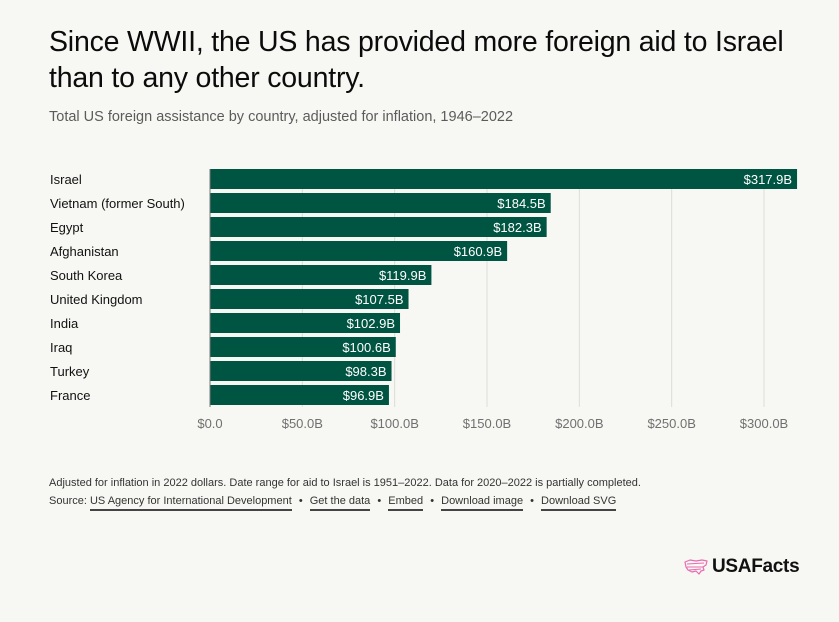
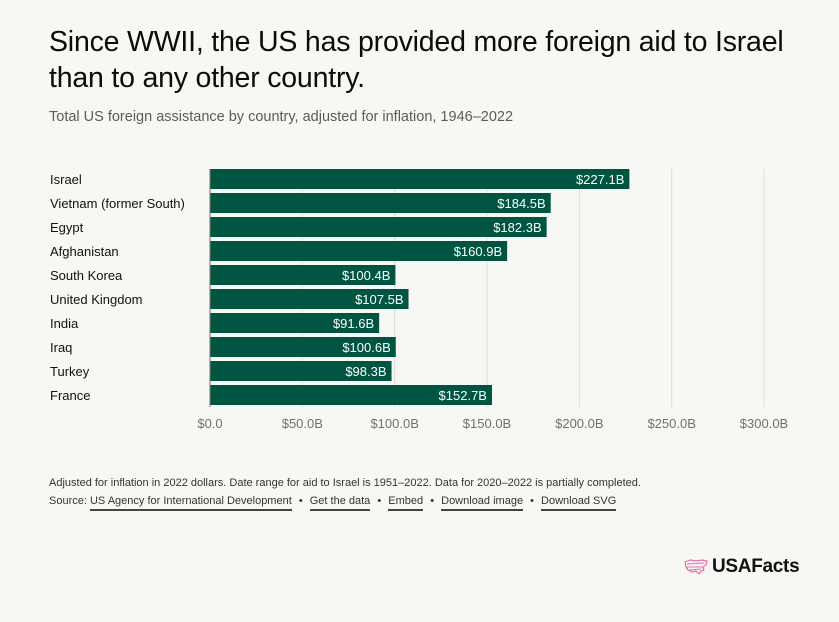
Israel: $317.9B -> $227.1B
South Korea: $119.9B -> $100.4B
India: $102.9B -> $91.6B
France: $96.9B -> $152.7B
